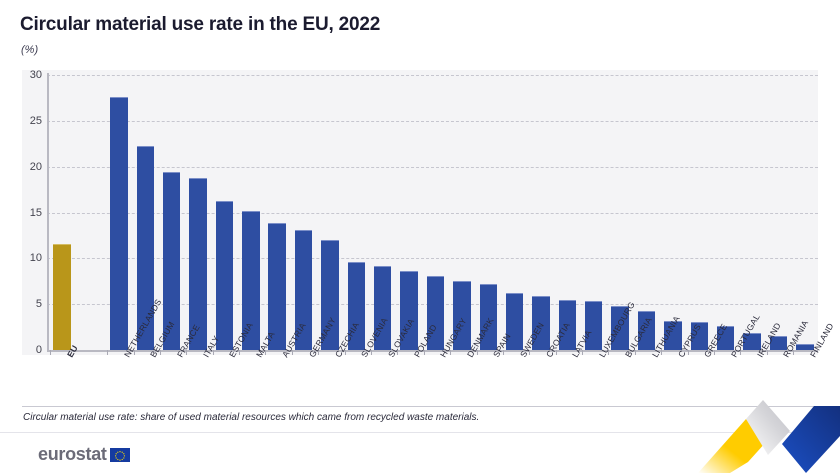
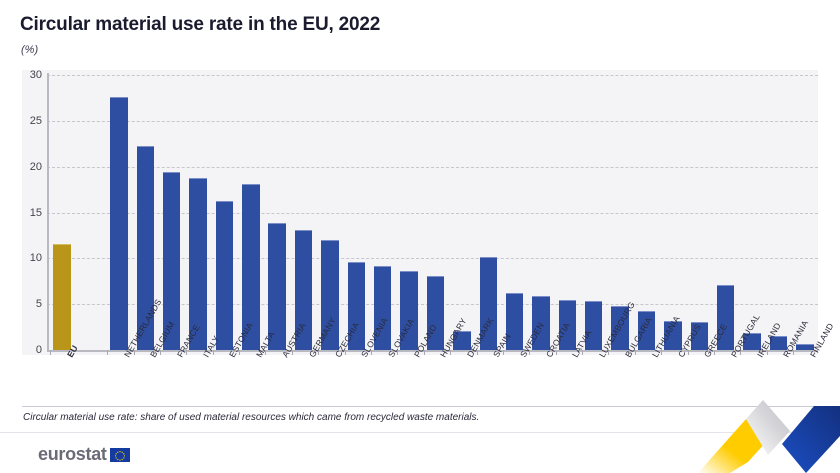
MALTA: 15 -> 18
DENMARK: 7 -> 2
SPAIN: 7 -> 10
PORTUGAL: 2 -> 7
